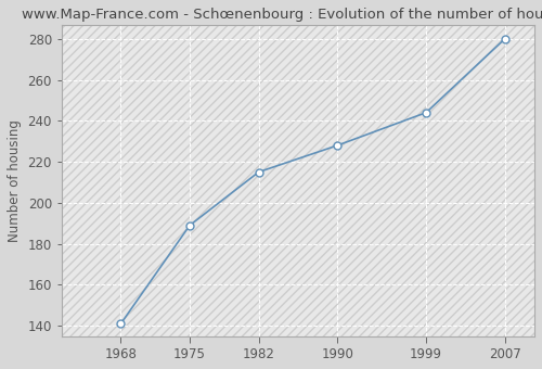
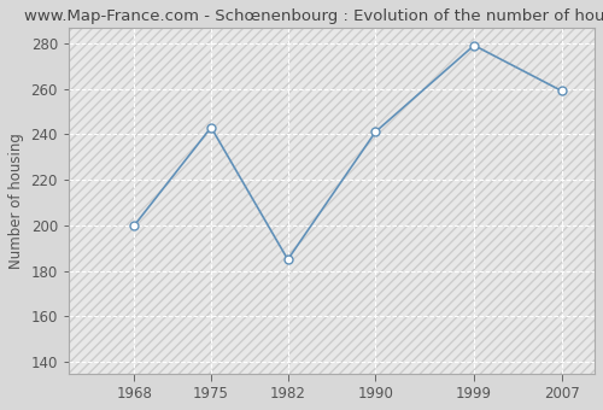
1968: 141 -> 200
1975: 189 -> 243
1982: 215 -> 185
1990: 228 -> 241
1999: 244 -> 279
2007: 280 -> 259
